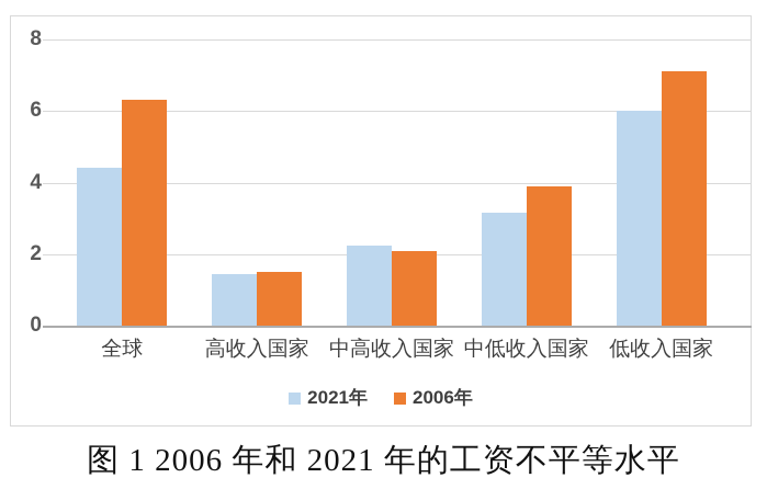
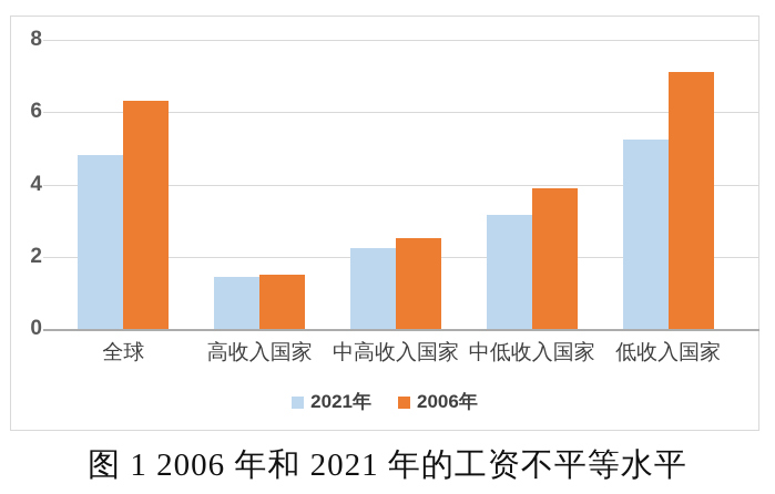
2021年/全球: 4.4 -> 4.8
2006年/中高收入国家: 2.1 -> 2.5
2021年/低收入国家: 6.0 -> 5.2
